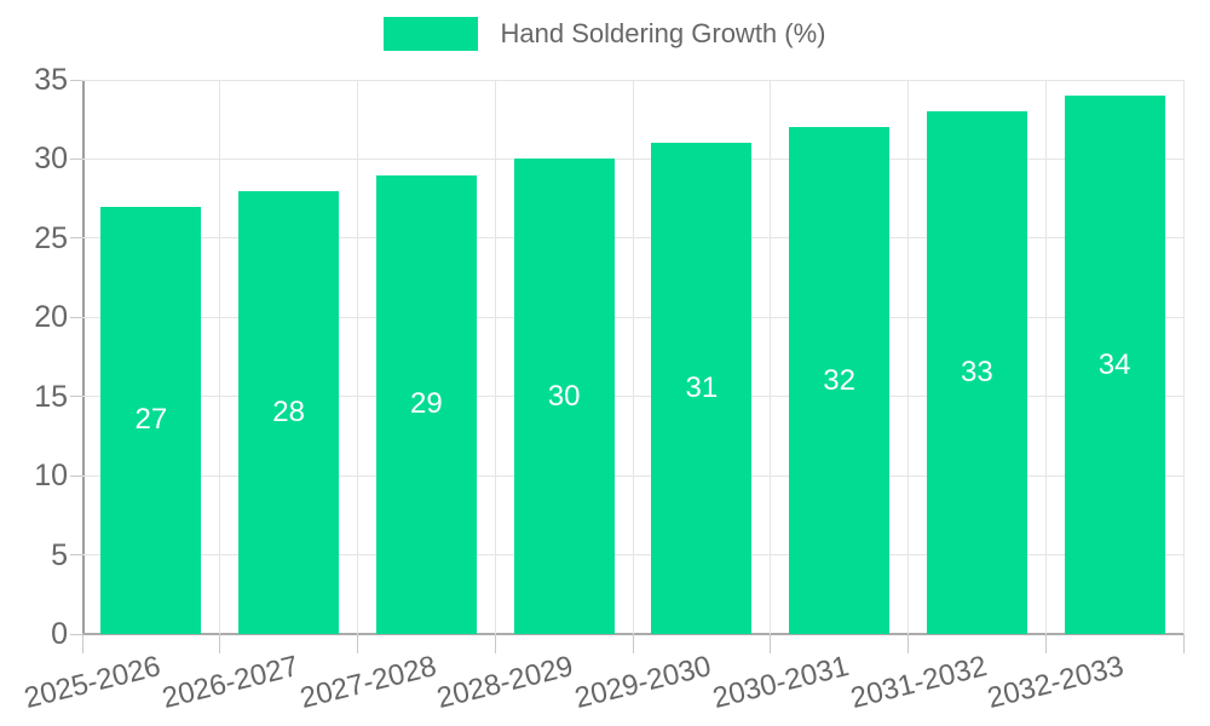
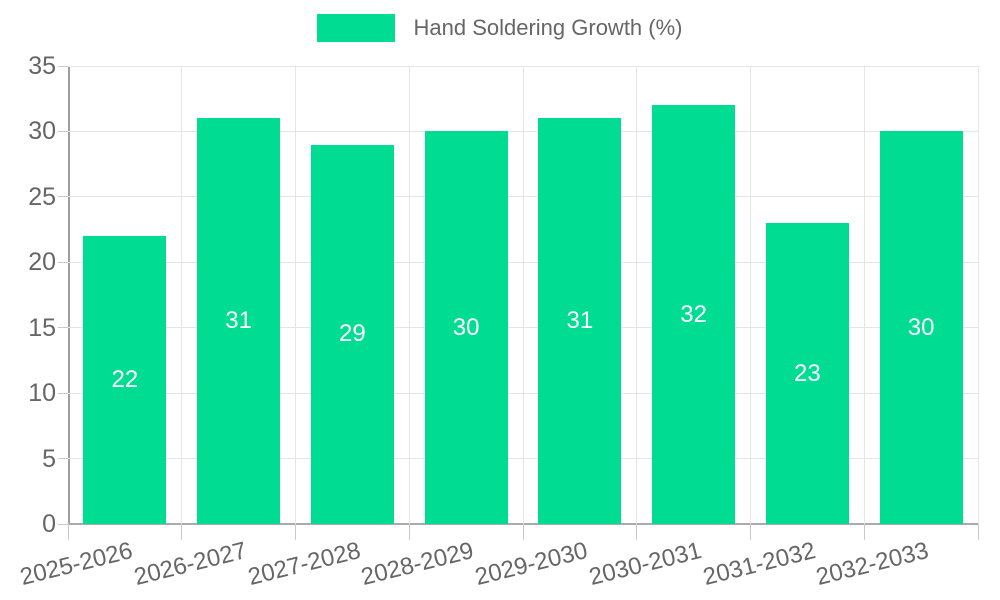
2025-2026: 27 -> 22
2026-2027: 28 -> 31
2031-2032: 33 -> 23
2032-2033: 34 -> 30
